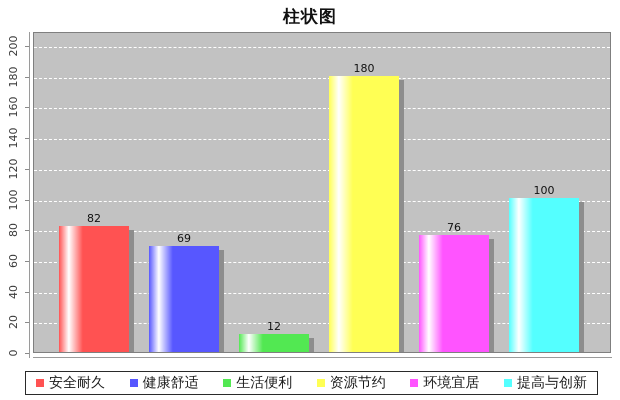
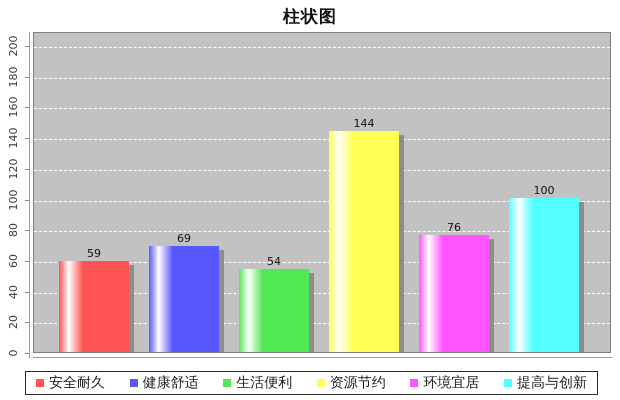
安全耐久: 82 -> 59
生活便利: 12 -> 54
资源节约: 180 -> 144
